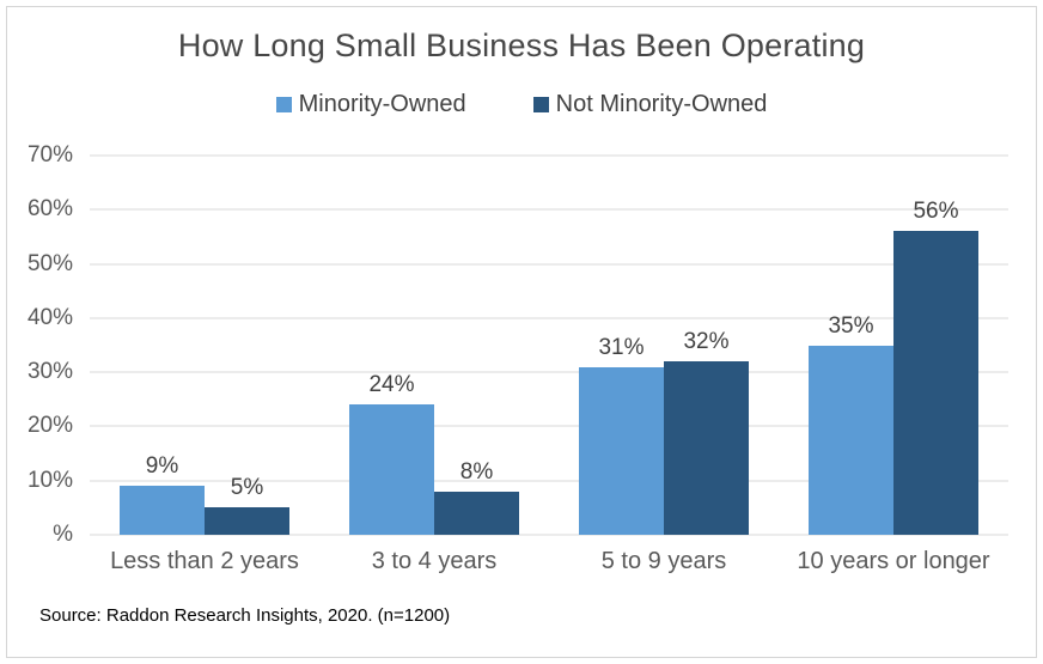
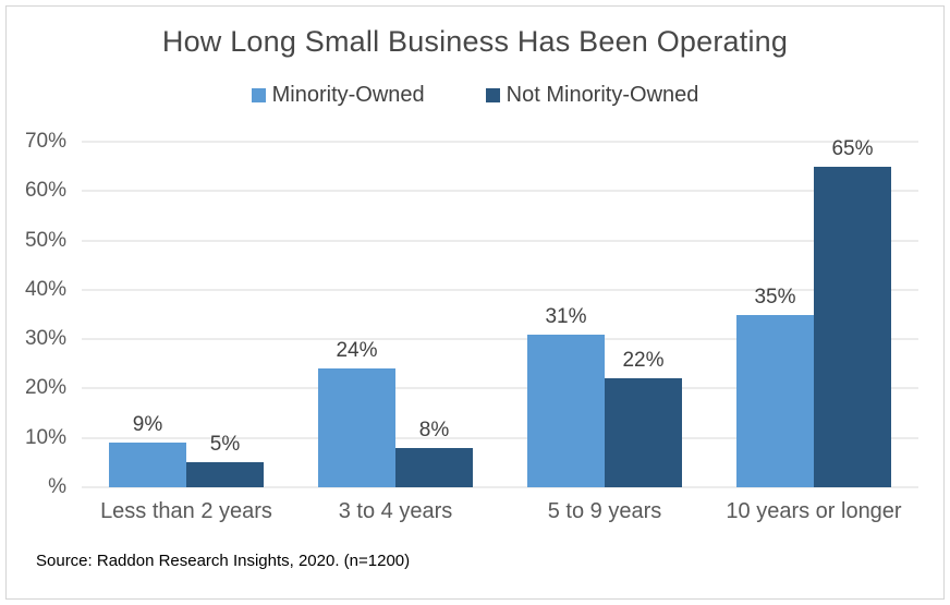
Not Minority-Owned/5 to 9 years: 32% -> 22%
Not Minority-Owned/10 years or longer: 56% -> 65%
